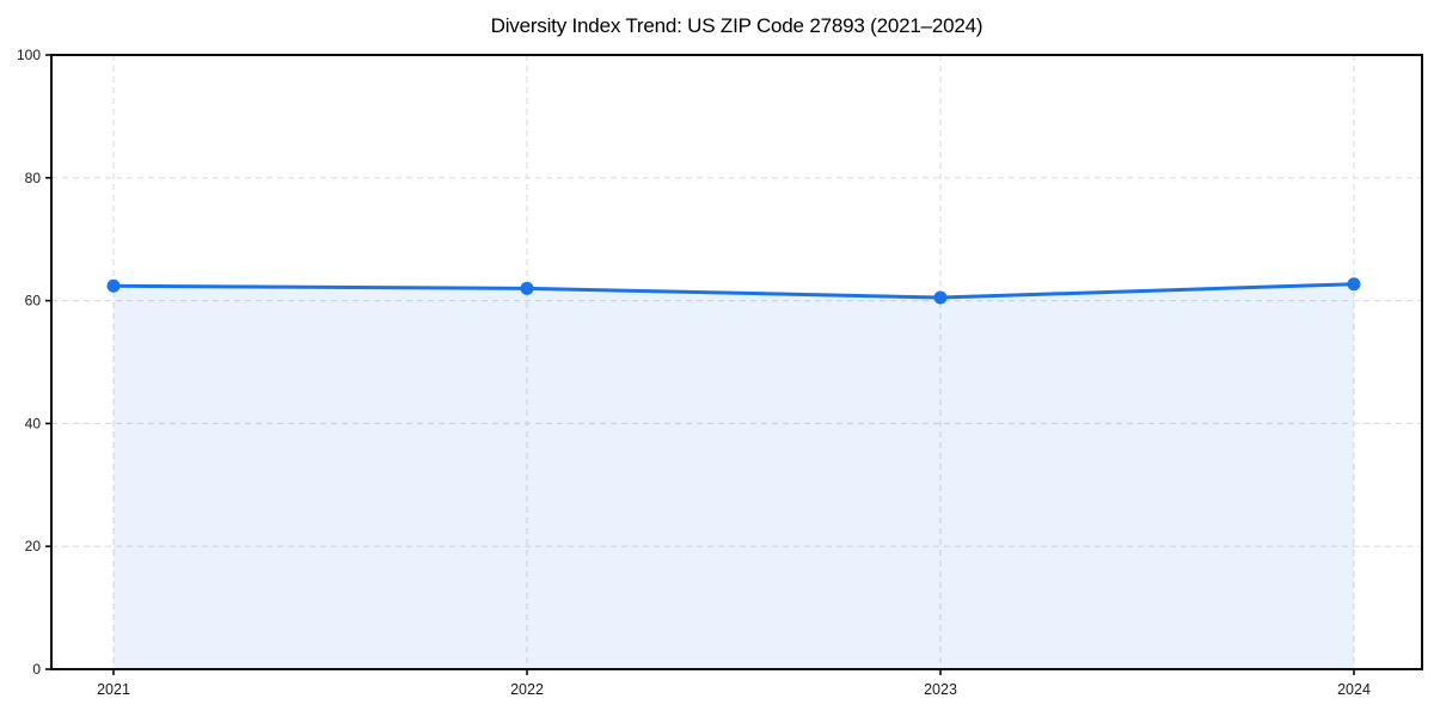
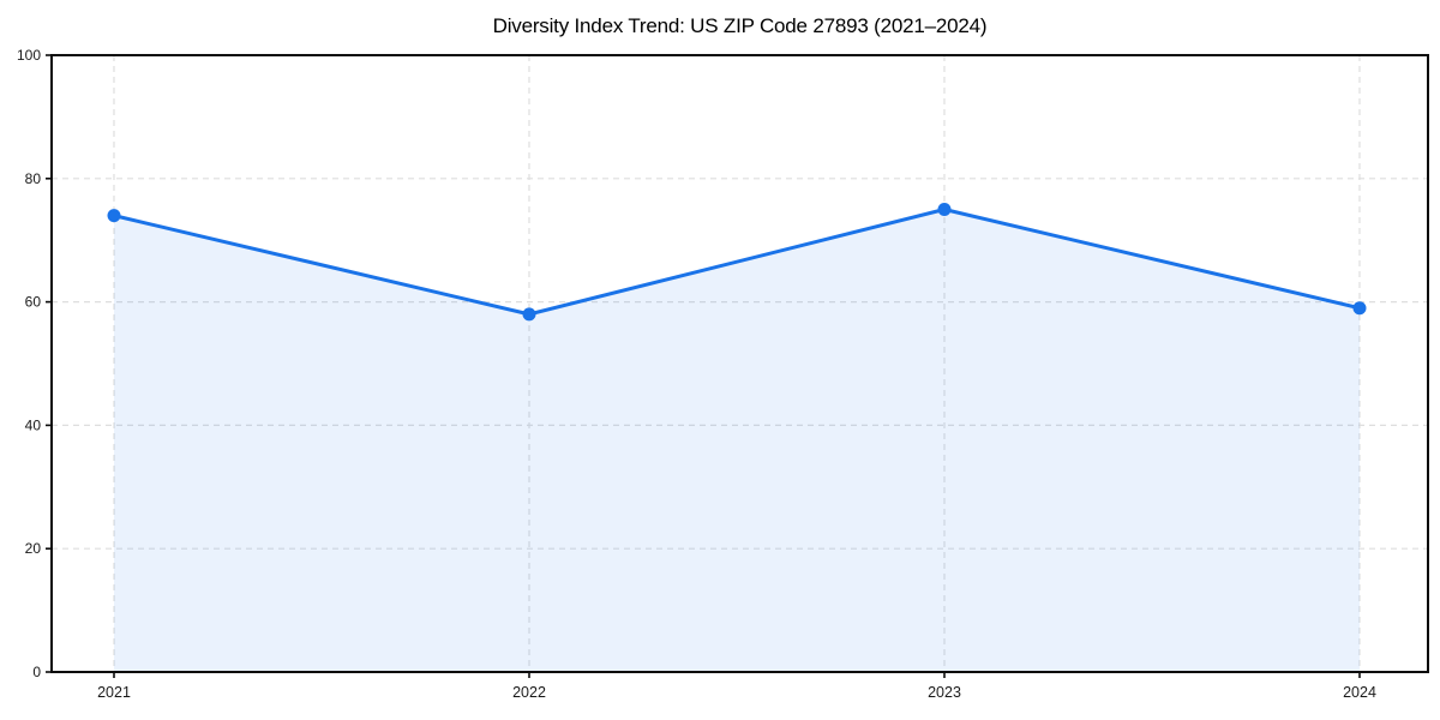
2021: 62 -> 74
2022: 62 -> 58
2023: 60 -> 75
2024: 63 -> 59
